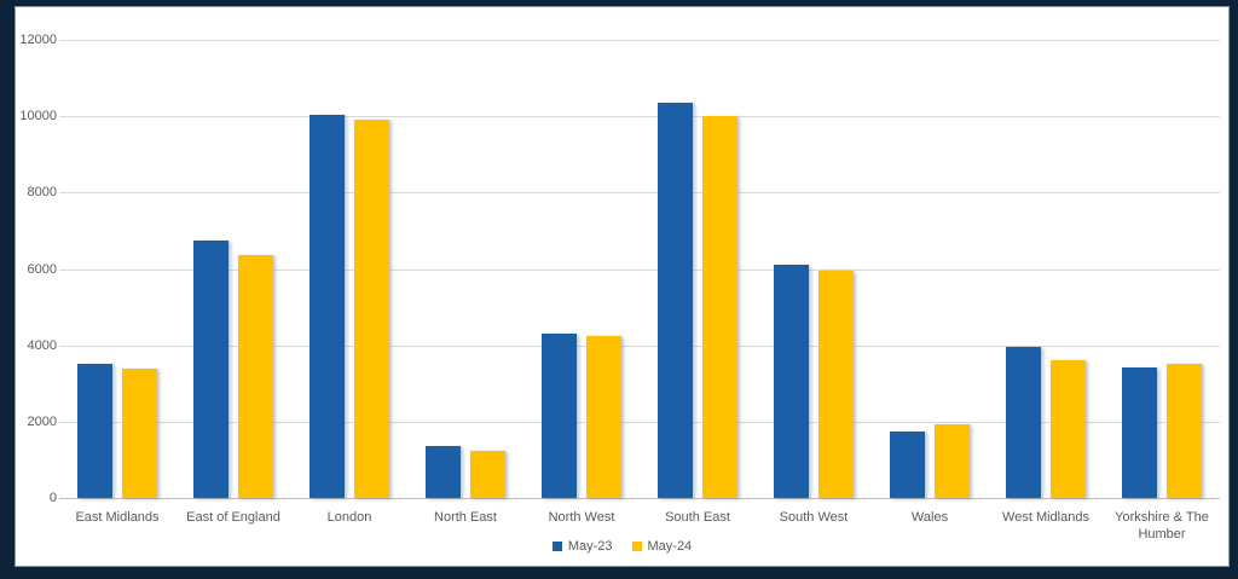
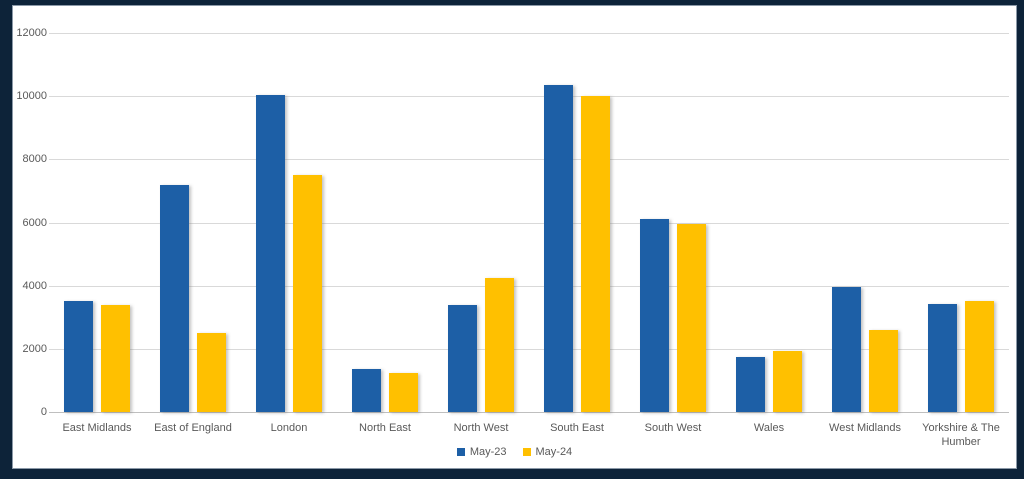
May-23/East of England: 6800 -> 7200
May-24/East of England: 6400 -> 2500
May-24/London: 9900 -> 7500
May-23/North West: 4300 -> 3400
May-24/West Midlands: 3600 -> 2600
